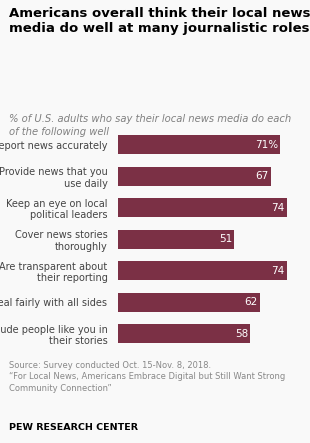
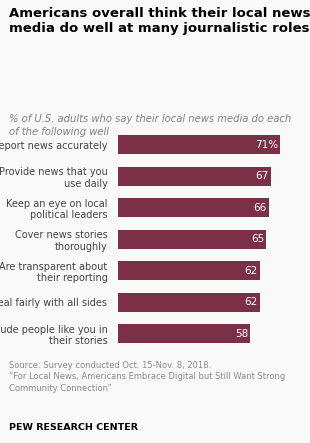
Keep an eye on local political leaders: 74 -> 66
Cover news stories thoroughly: 51 -> 65
Are transparent about their reporting: 74 -> 62
